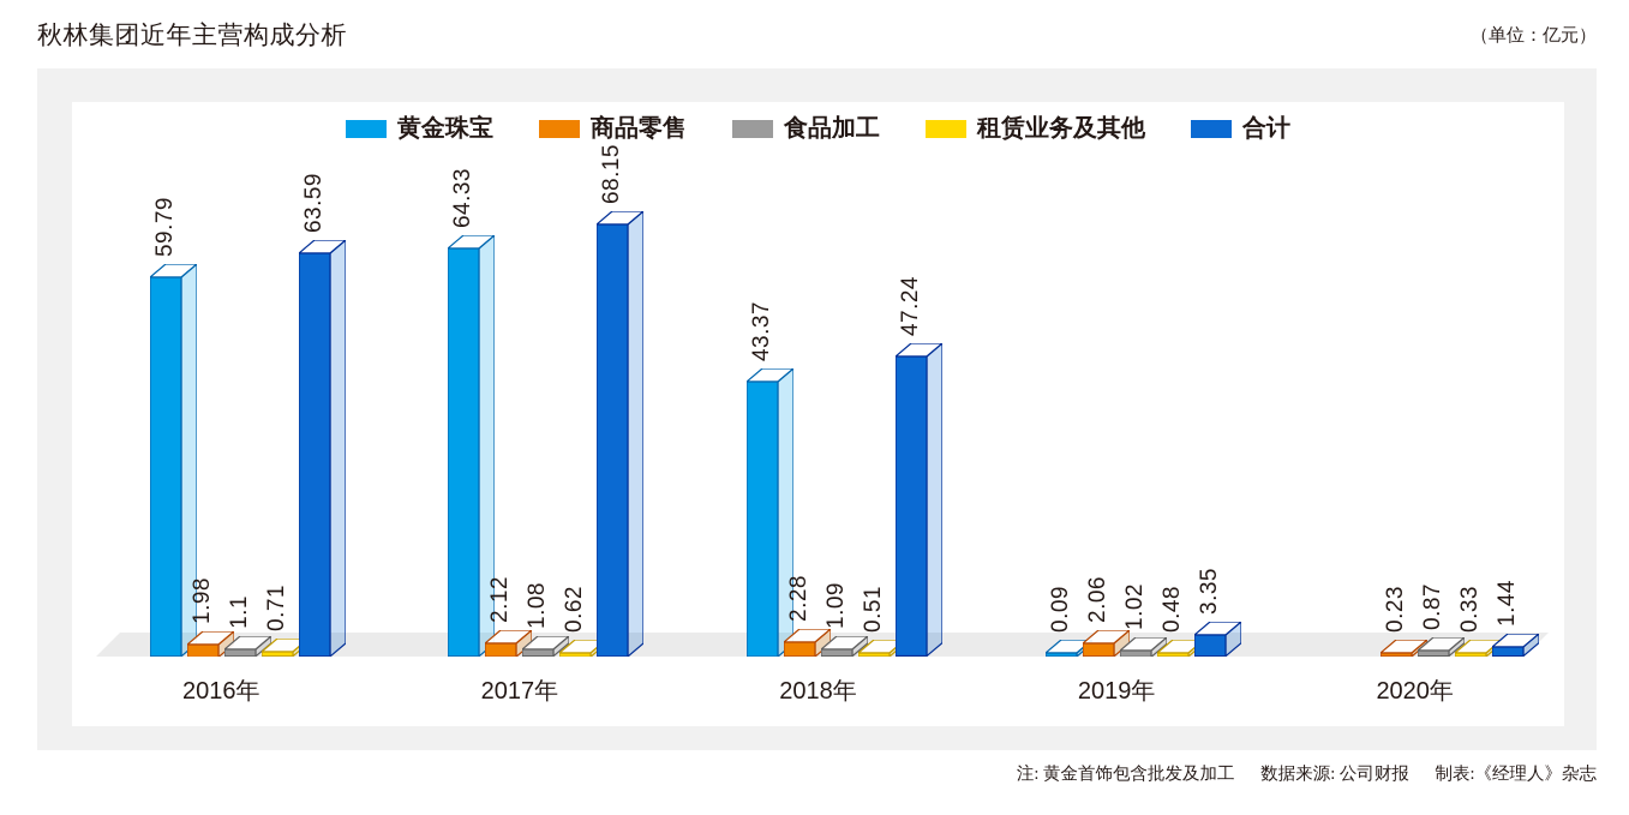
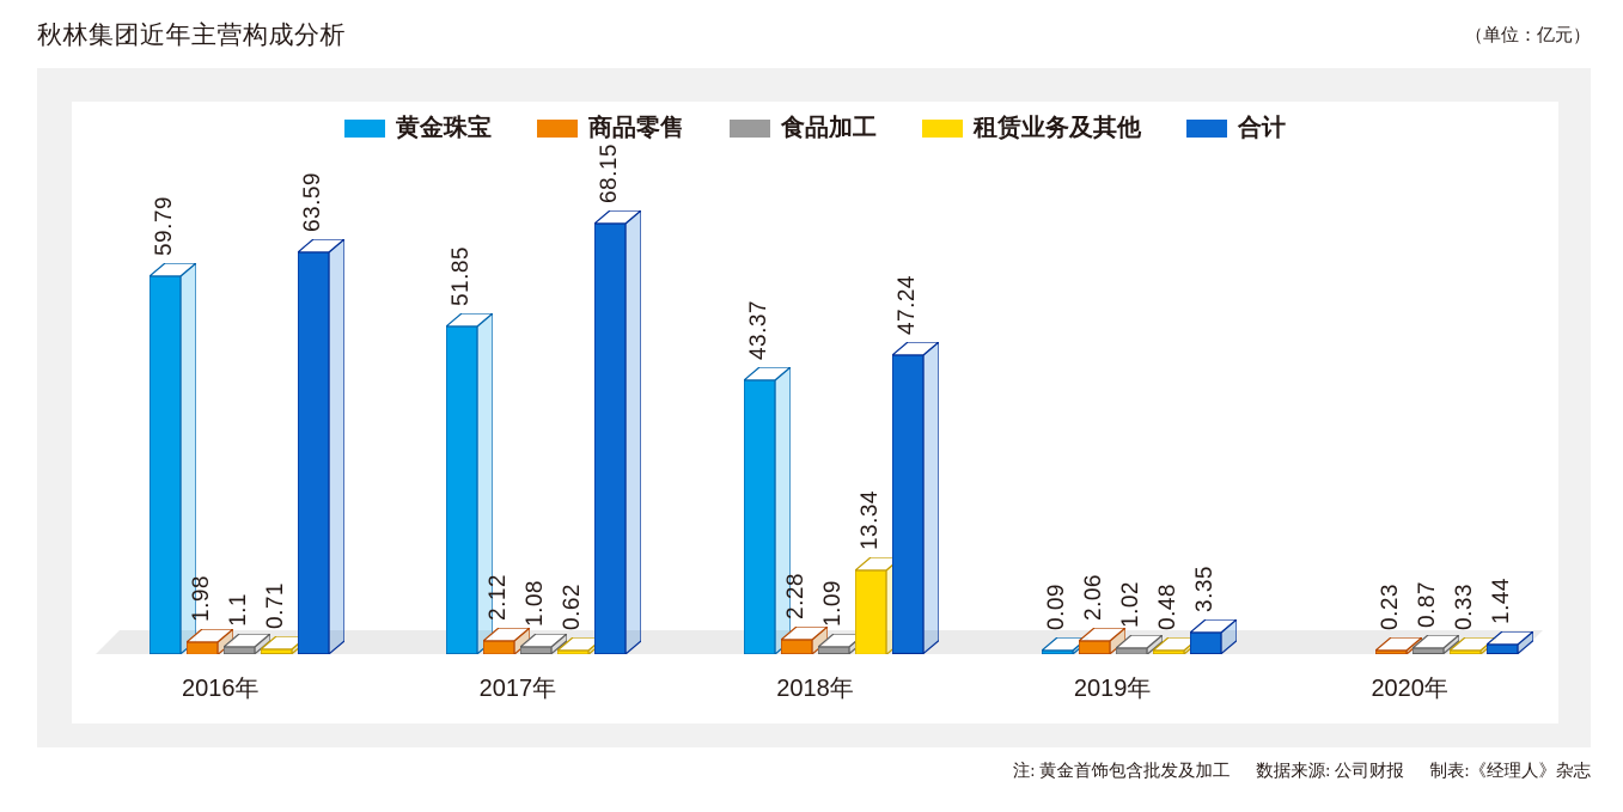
黄金珠宝/2017年: 64.33 -> 51.85
租赁业务及其他/2018年: 0.51 -> 13.34
